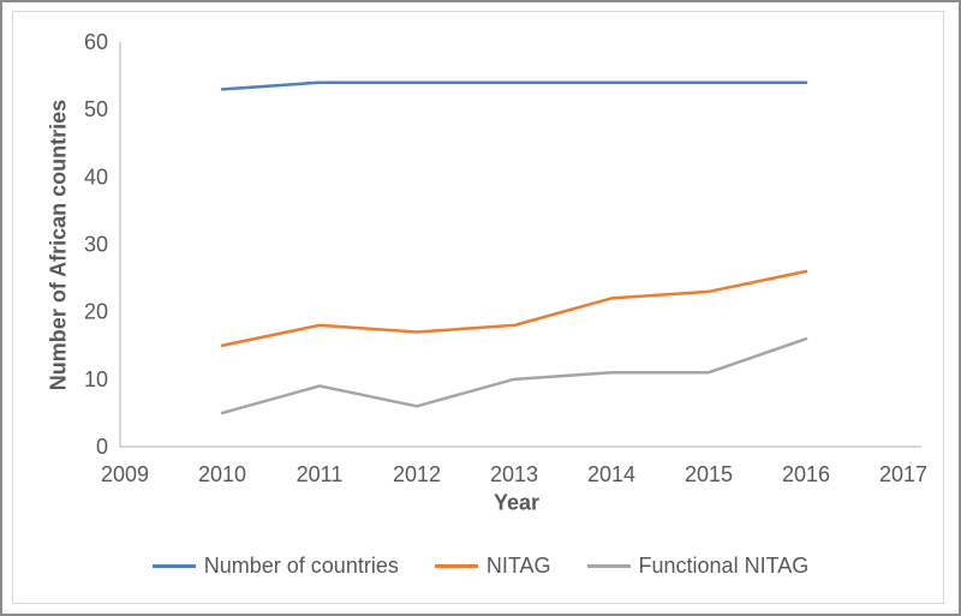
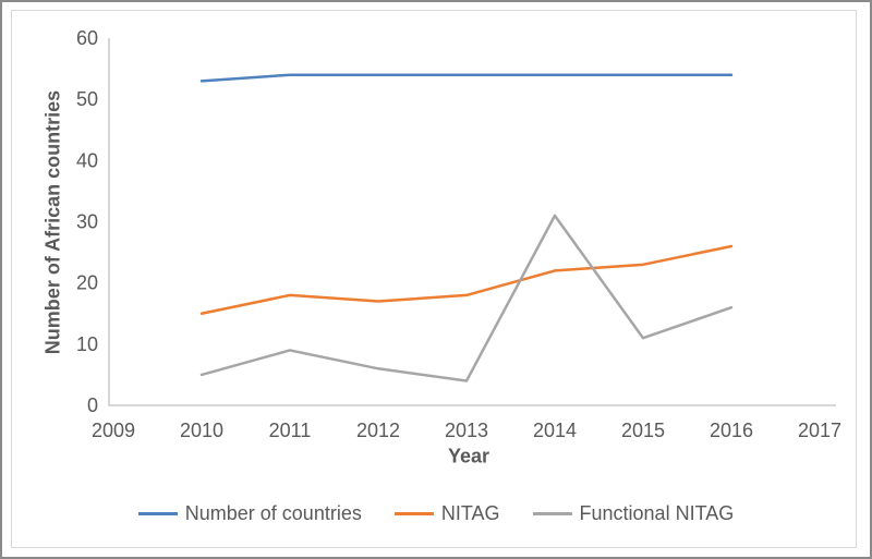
Functional NITAG/2013: 10 -> 4
Functional NITAG/2014: 11 -> 31
